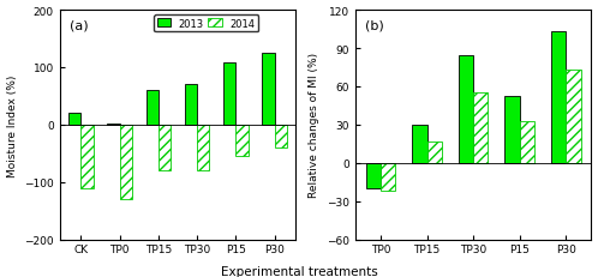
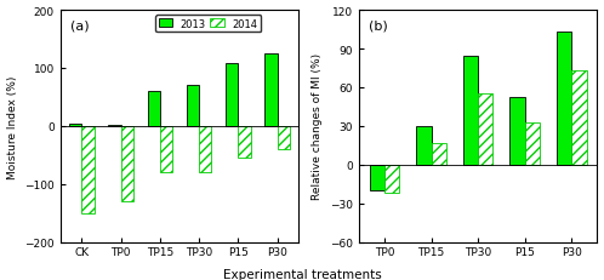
2013/CK: 20 -> 5
2014/CK: -110 -> -150
